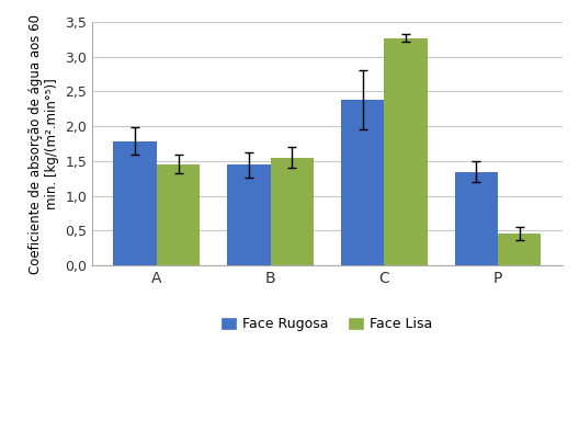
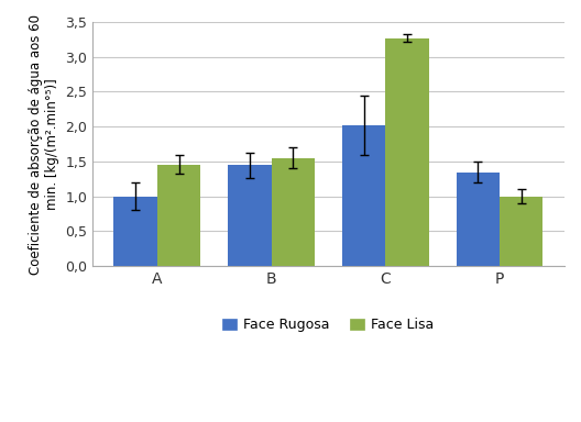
Face Rugosa/A: 1,79 -> 1,00
Face Rugosa/C: 2,38 -> 2,02
Face Lisa/P: 0,46 -> 1,00
